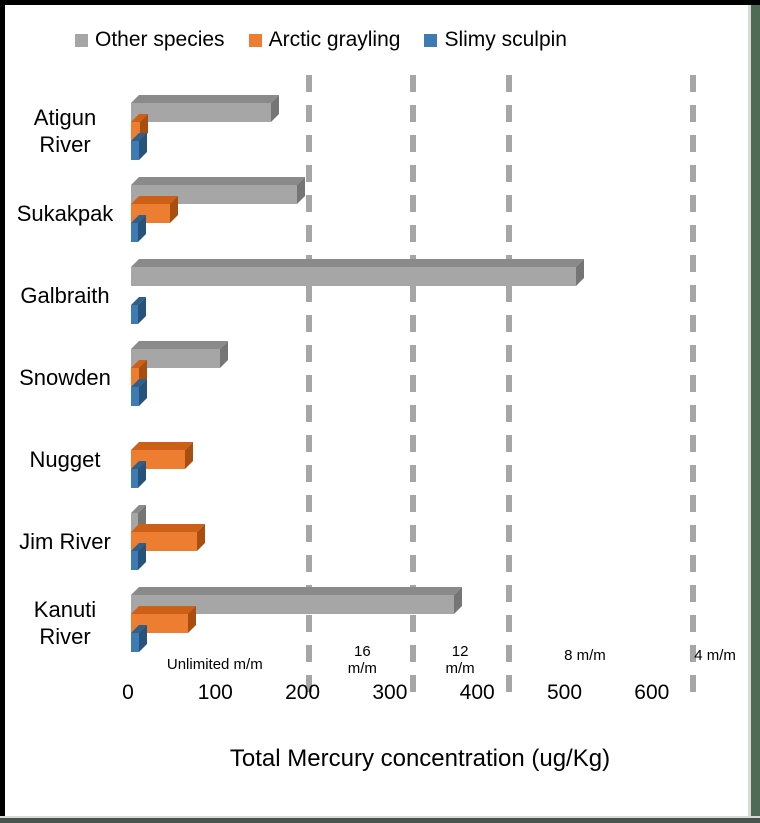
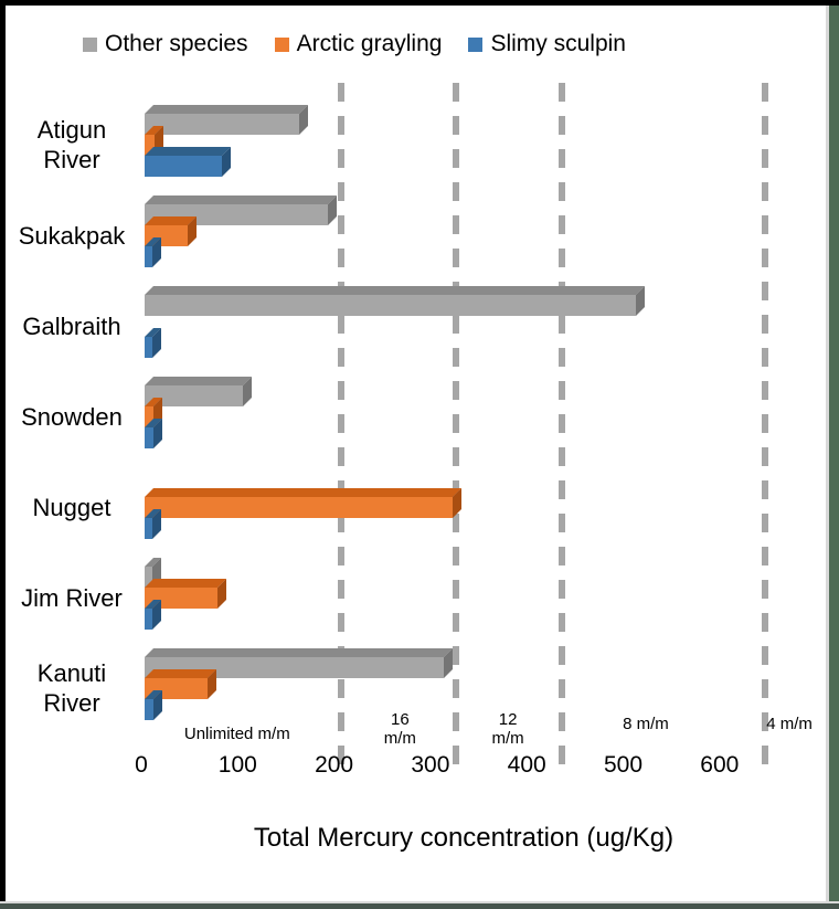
Slimy sculpin/Atigun River: 10 -> 80
Arctic grayling/Nugget: 60 -> 320
Other species/Kanuti River: 370 -> 310
